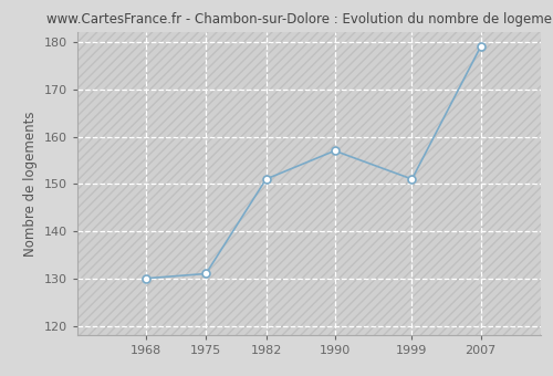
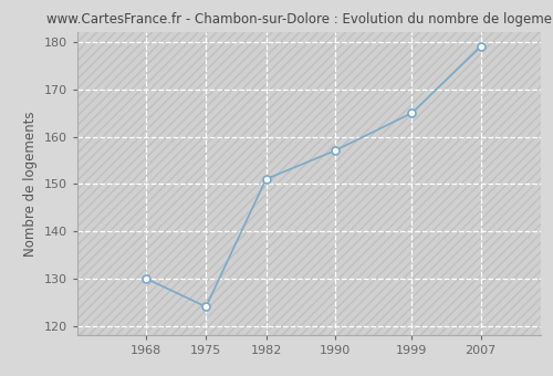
1975: 131 -> 124
1999: 151 -> 165
